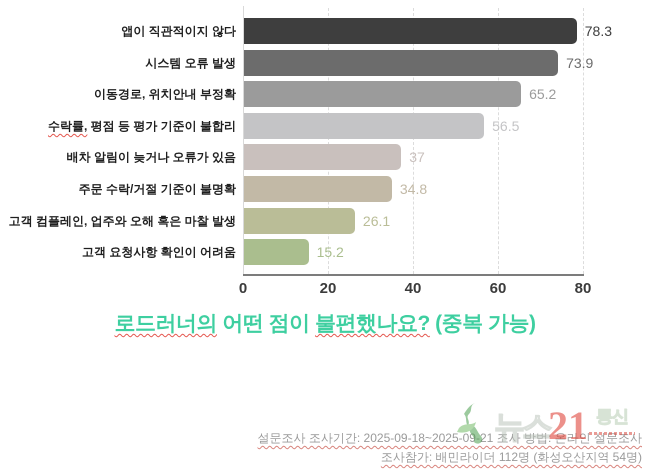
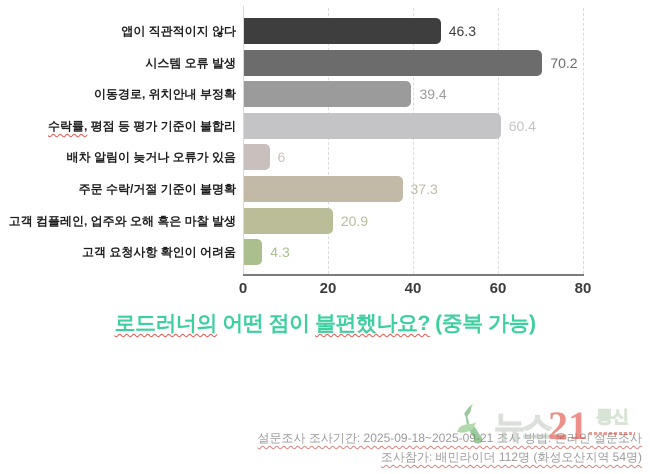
앱이 직관적이지 않다: 78.3 -> 46.3
시스템 오류 발생: 73.9 -> 70.2
이동경로, 위치안내 부정확: 65.2 -> 39.4
수락률, 평점 등 평가 기준이 불합리: 56.5 -> 60.4
배차 알림이 늦거나 오류가 있음: 37 -> 6
주문 수락/거절 기준이 불명확: 34.8 -> 37.3
고객 컴플레인, 업주와 오해 혹은 마찰 발생: 26.1 -> 20.9
고객 요청사항 확인이 어려움: 15.2 -> 4.3
